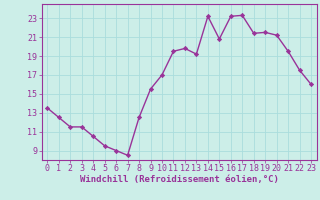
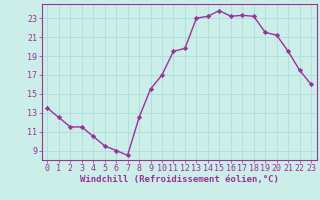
13: 19.2 -> 23.0
15: 20.8 -> 23.8
18: 21.4 -> 23.2
